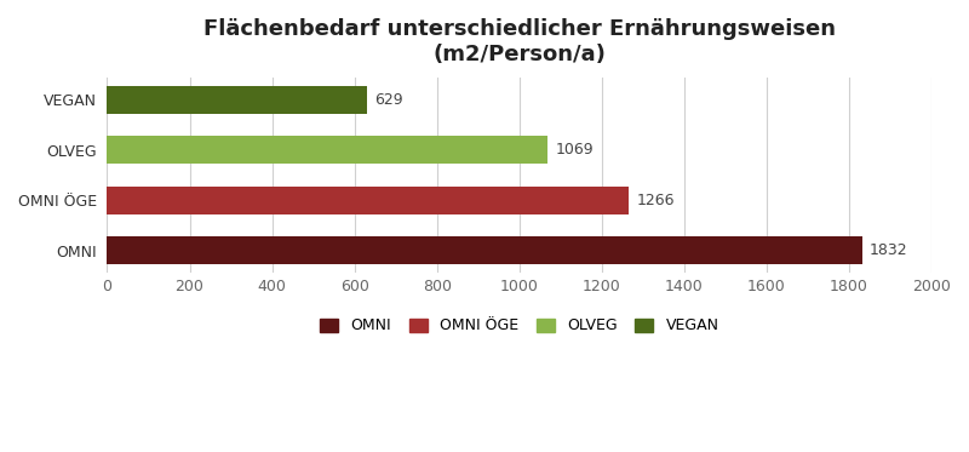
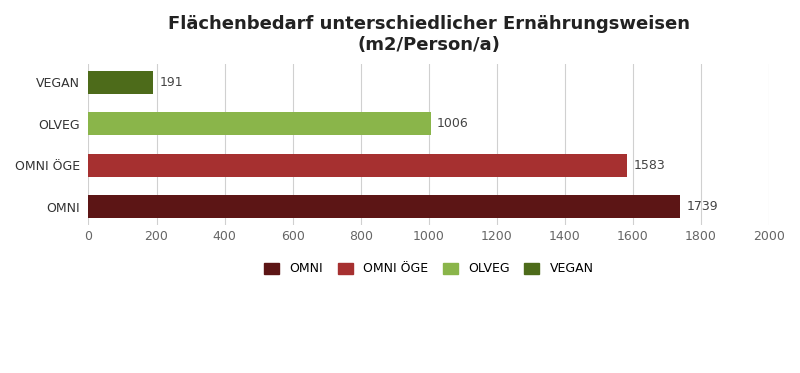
VEGAN: 629 -> 191
OLVEG: 1069 -> 1006
OMNI ÖGE: 1266 -> 1583
OMNI: 1832 -> 1739
